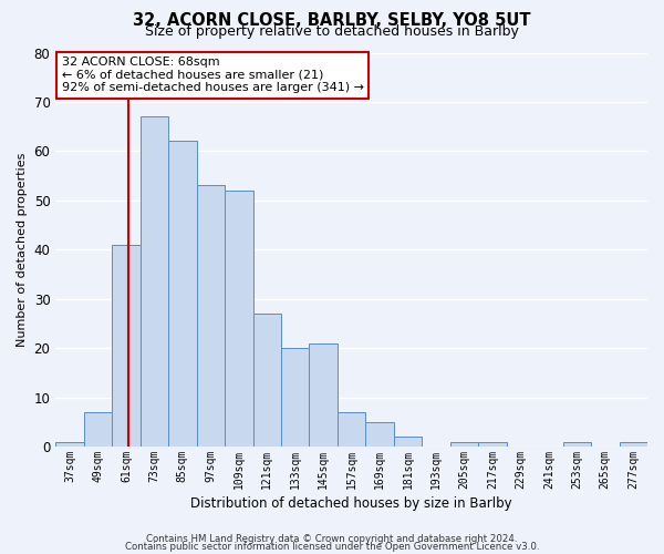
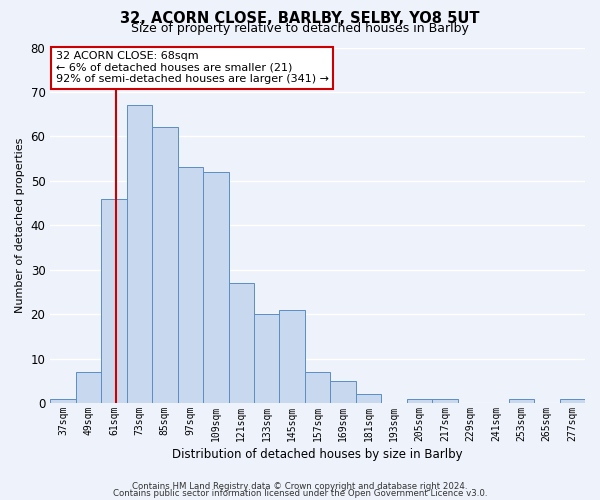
61sqm: 41 -> 46
